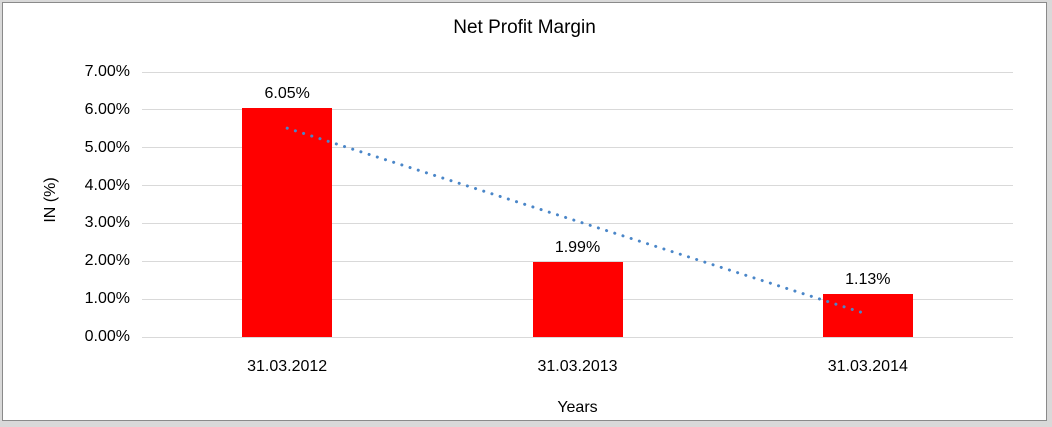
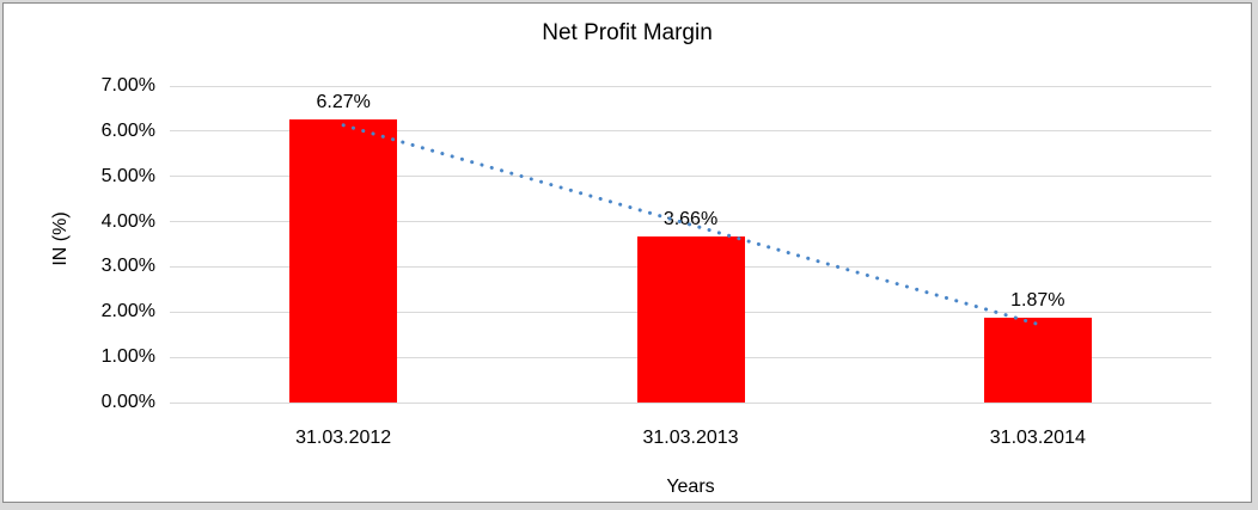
31.03.2012: 6.05% -> 6.27%
31.03.2013: 1.99% -> 3.66%
31.03.2014: 1.13% -> 1.87%
